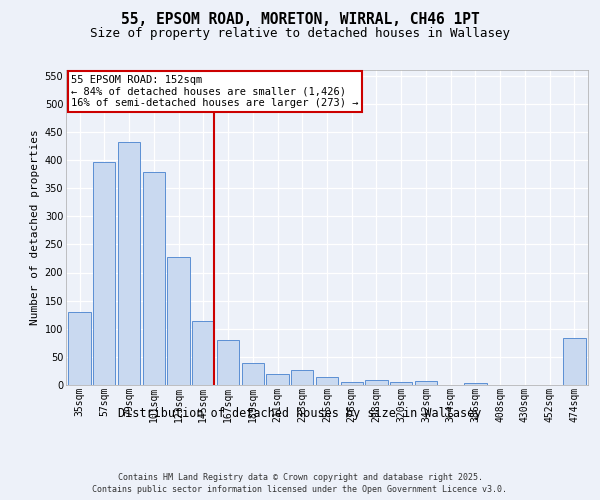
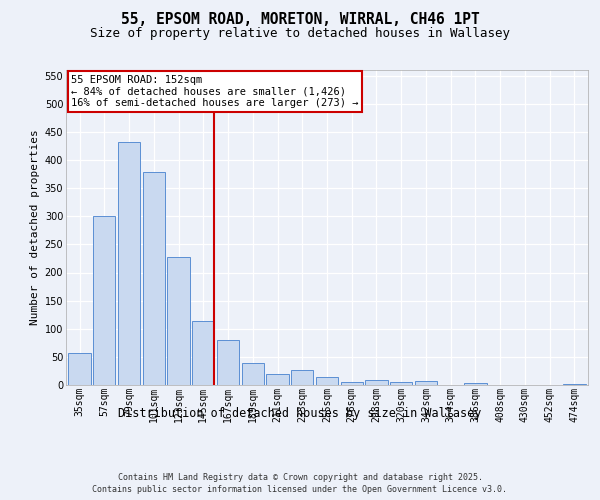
35sqm: 130 -> 57
57sqm: 396 -> 300
474sqm: 84 -> 2
